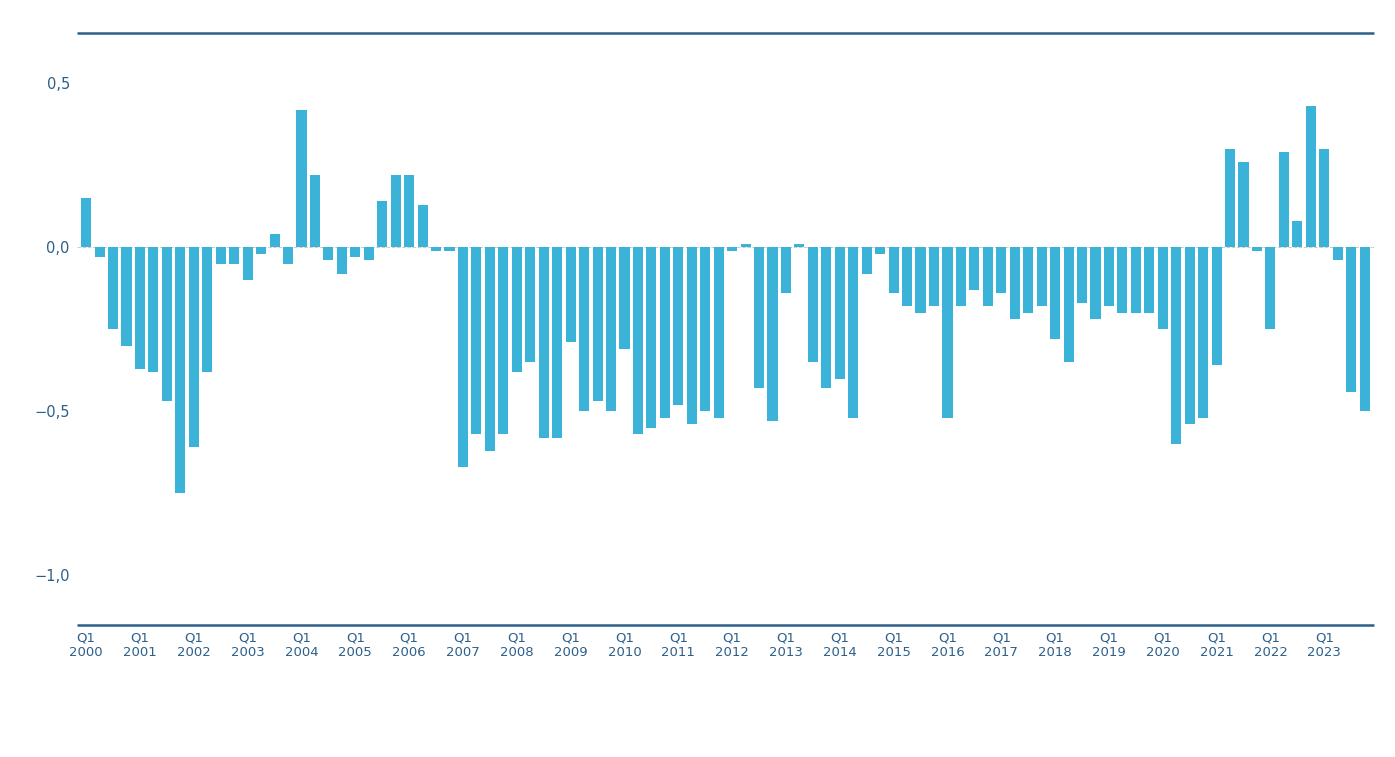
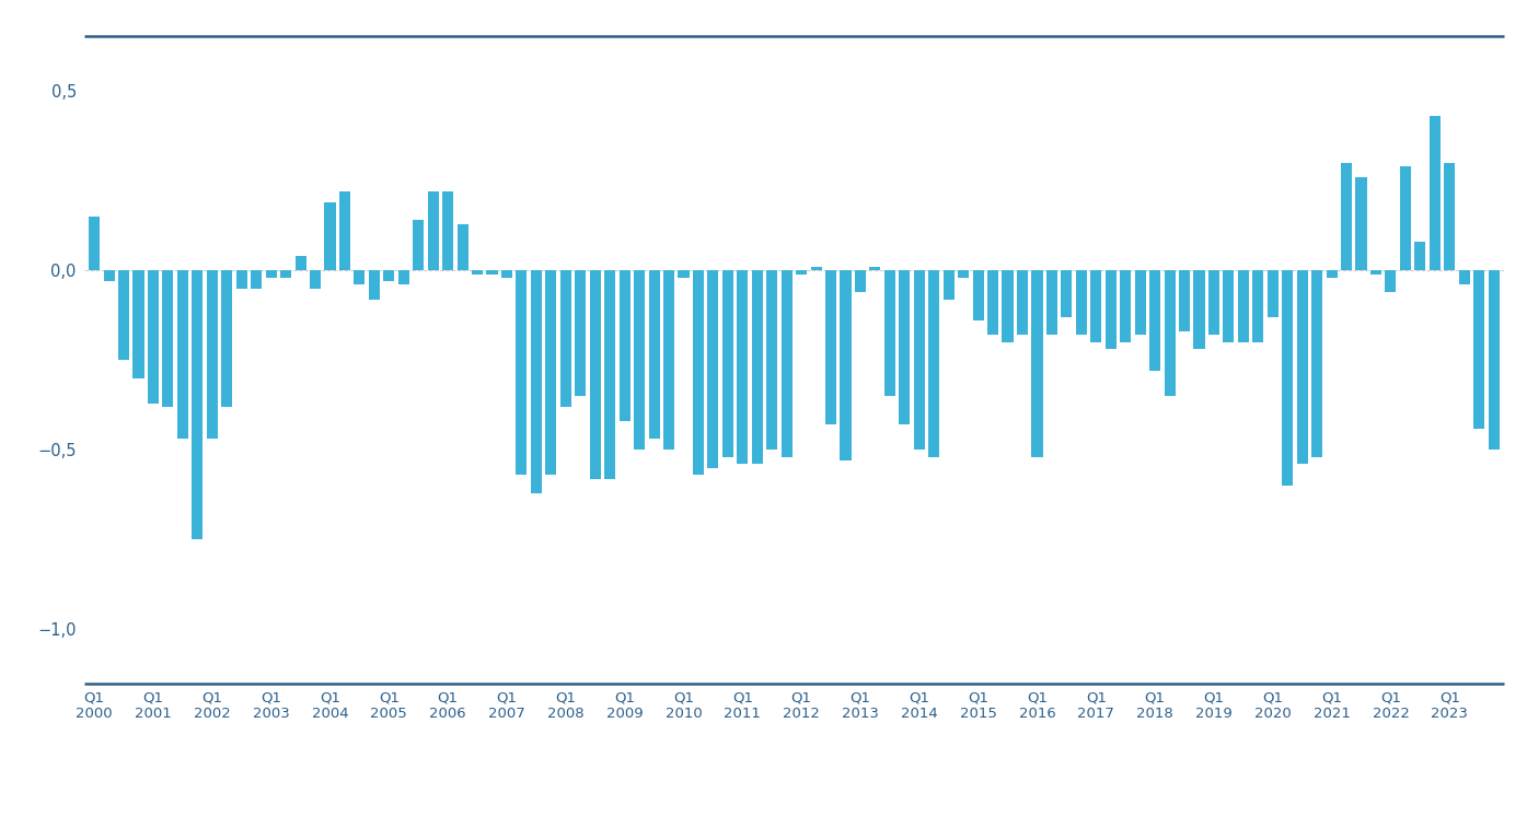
Q1 2002: -0,61 -> -0,47
Q1 2003: -0,10 -> -0,02
Q1 2004: 0,42 -> 0,19
Q1 2007: -0,67 -> -0,02
Q1 2009: -0,29 -> -0,42
Q1 2010: -0,31 -> -0,02
Q1 2011: -0,48 -> -0,54
Q1 2013: -0,14 -> -0,06
Q1 2014: -0,40 -> -0,50
Q1 2017: -0,14 -> -0,20
Q1 2020: -0,25 -> -0,13
Q1 2021: -0,36 -> -0,02
Q1 2022: -0,25 -> -0,06
